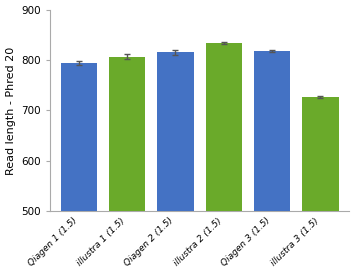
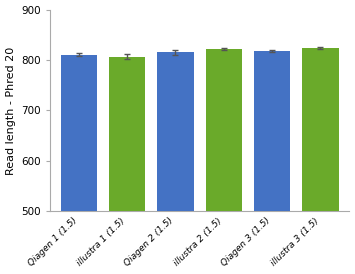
Qiagen 1 (1.5): 794 -> 810
illustra 2 (1.5): 834 -> 822
illustra 3 (1.5): 726 -> 824
